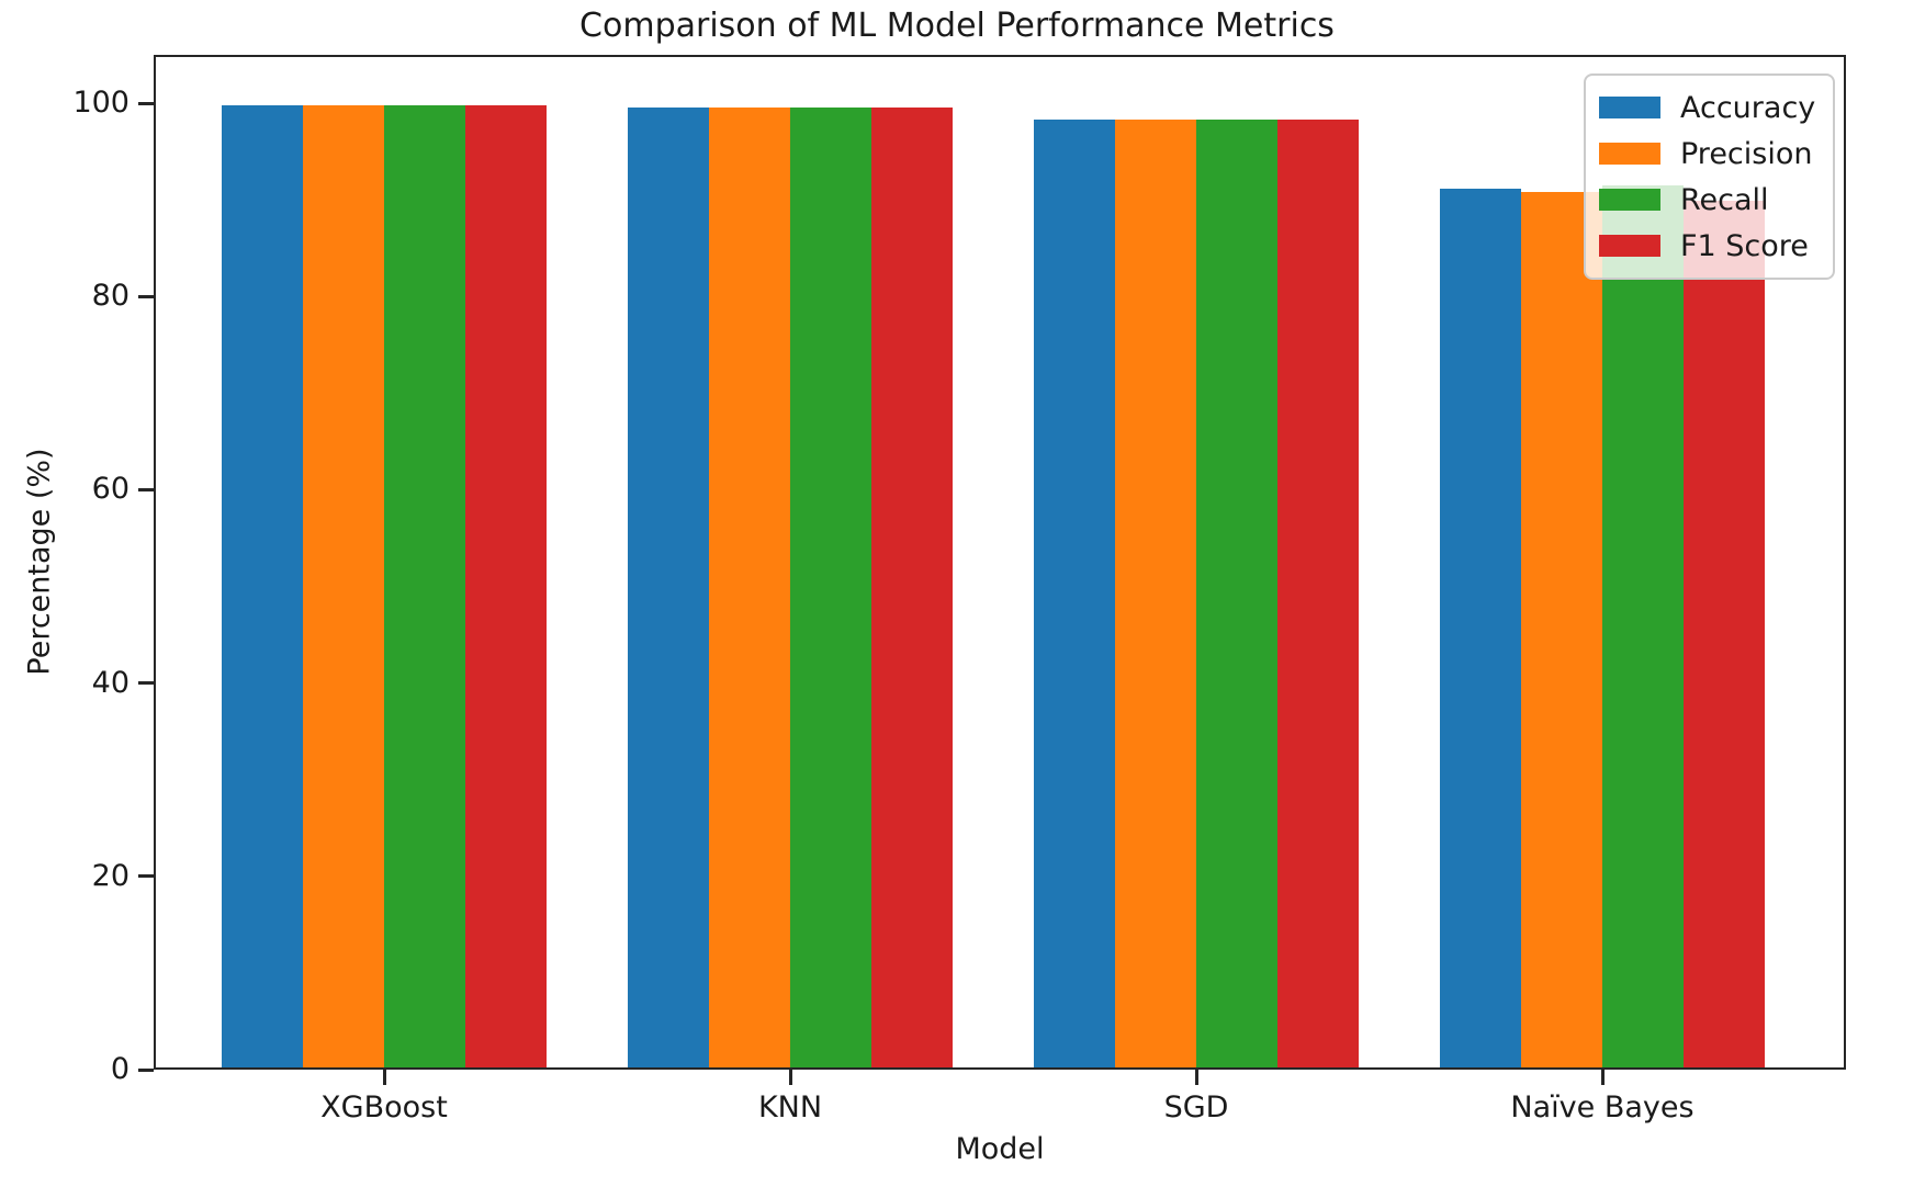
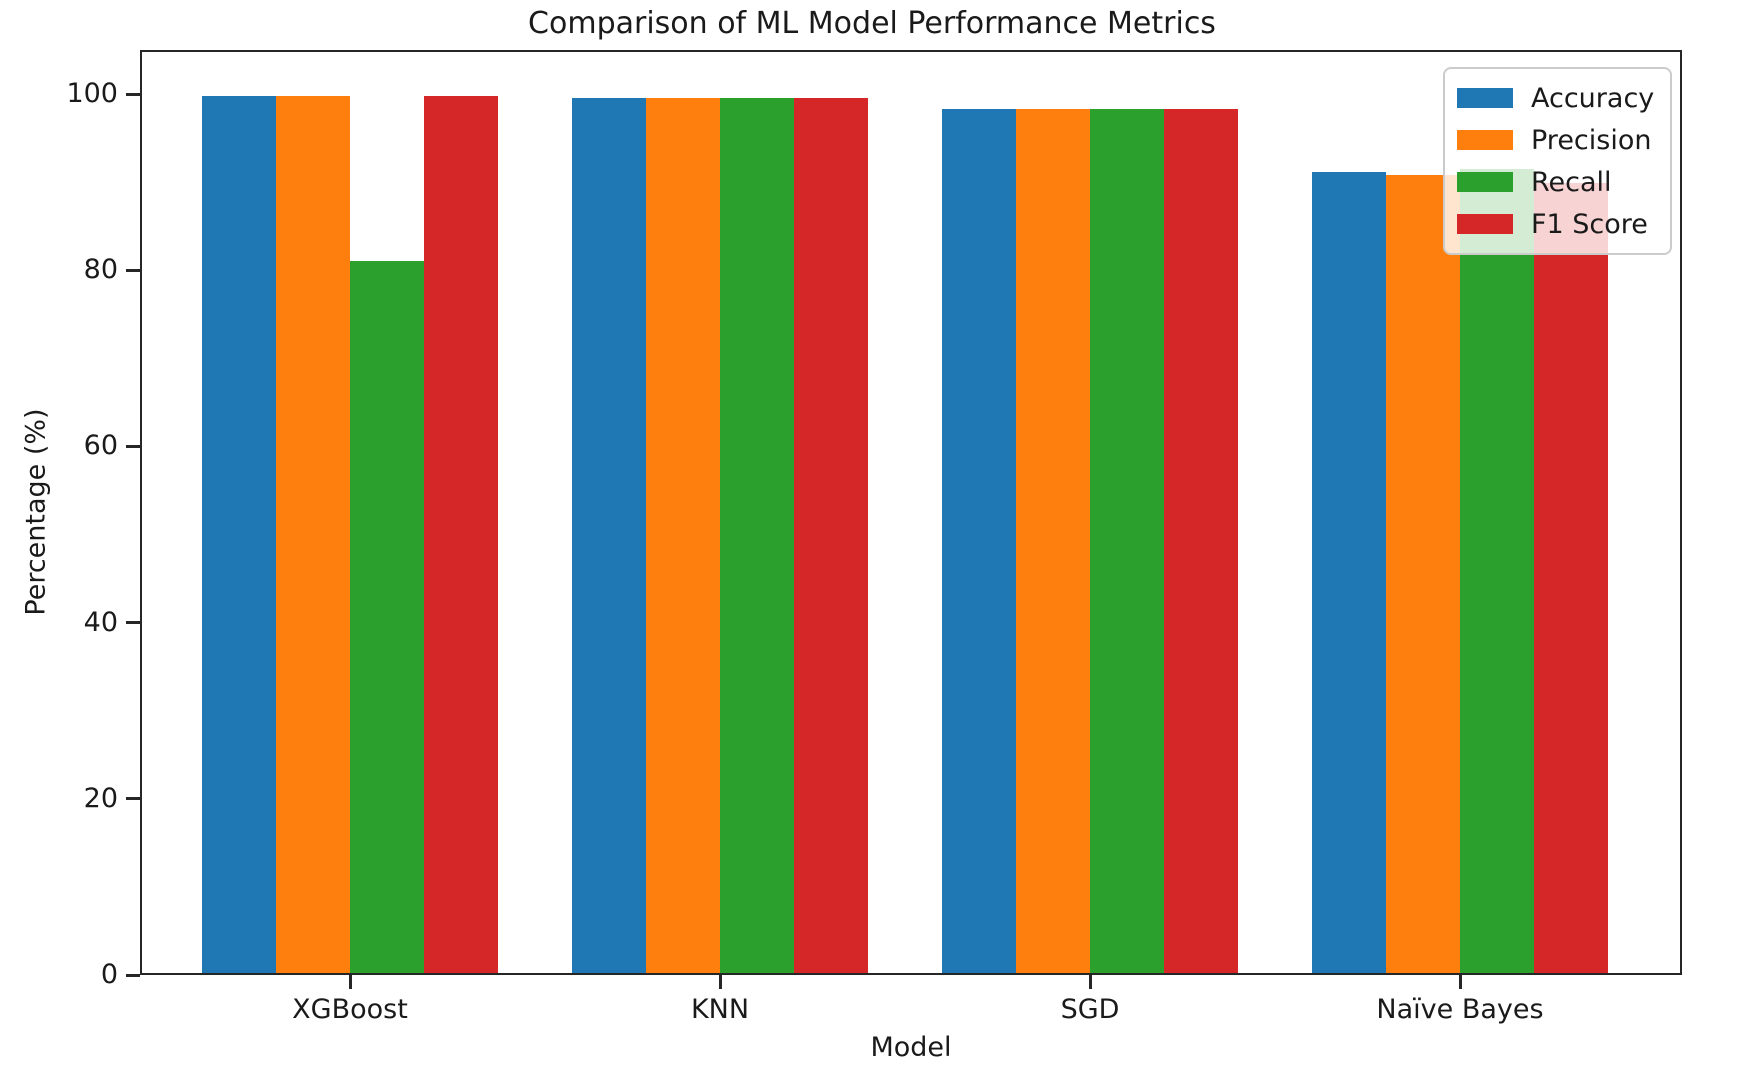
Recall/XGBoost: 100 -> 81
